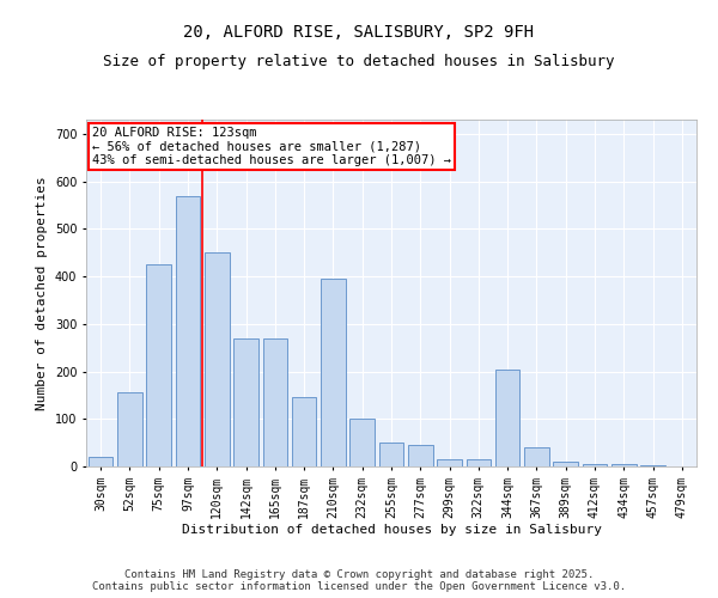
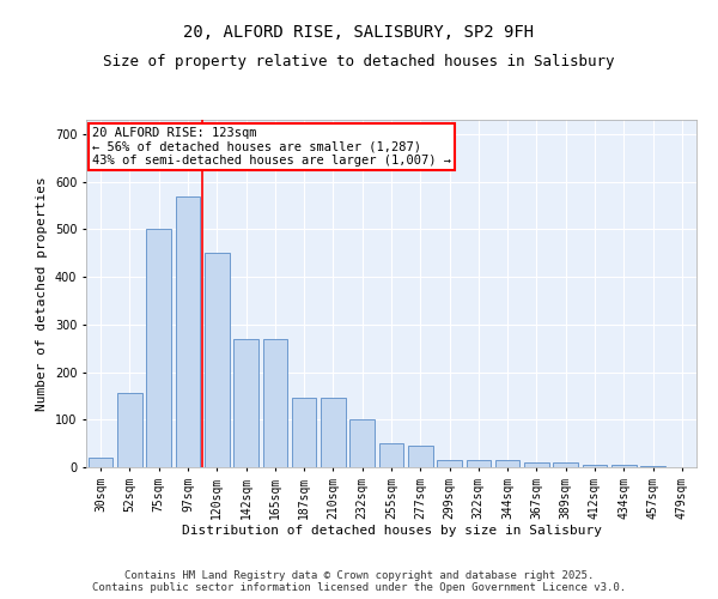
75sqm: 425 -> 500
210sqm: 395 -> 145
344sqm: 205 -> 15
367sqm: 40 -> 10
